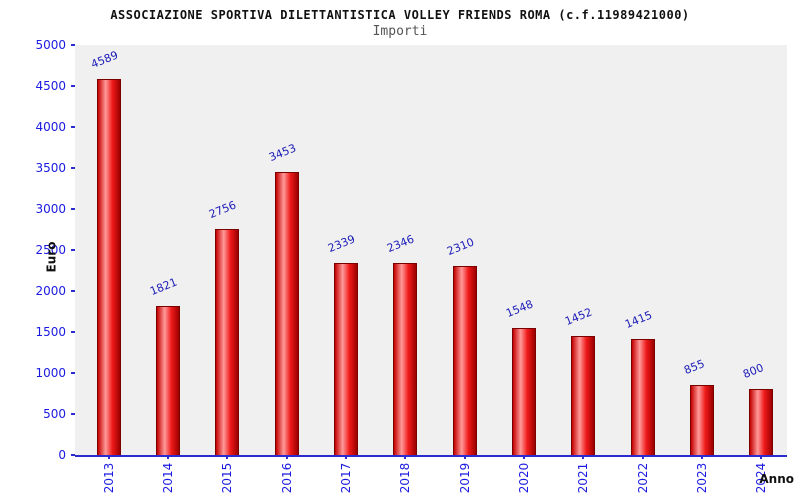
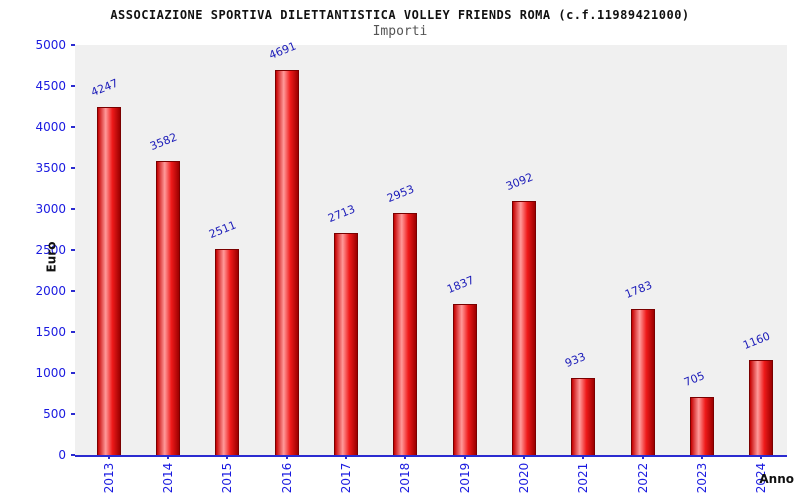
2013: 4589 -> 4247
2014: 1821 -> 3582
2015: 2756 -> 2511
2016: 3453 -> 4691
2017: 2339 -> 2713
2018: 2346 -> 2953
2019: 2310 -> 1837
2020: 1548 -> 3092
2021: 1452 -> 933
2022: 1415 -> 1783
2023: 855 -> 705
2024: 800 -> 1160
